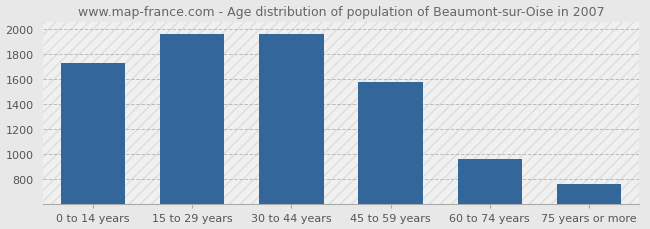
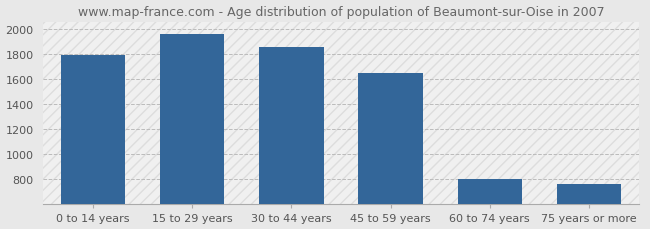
0 to 14 years: 1730 -> 1790
30 to 44 years: 1960 -> 1860
45 to 59 years: 1580 -> 1650
60 to 74 years: 960 -> 800
